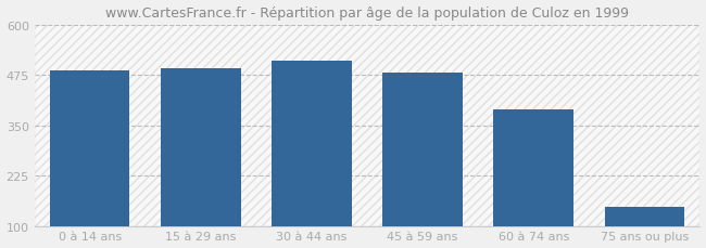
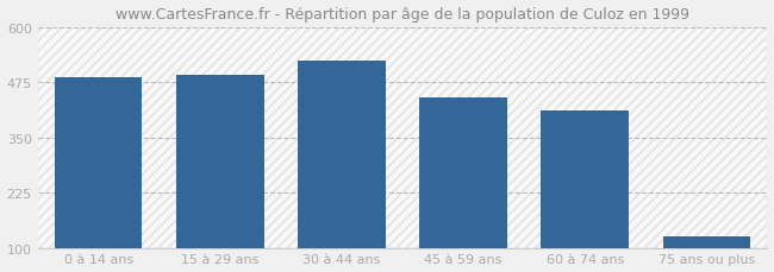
30 à 44 ans: 510 -> 525
45 à 59 ans: 482 -> 440
60 à 74 ans: 390 -> 410
75 ans ou plus: 148 -> 125
